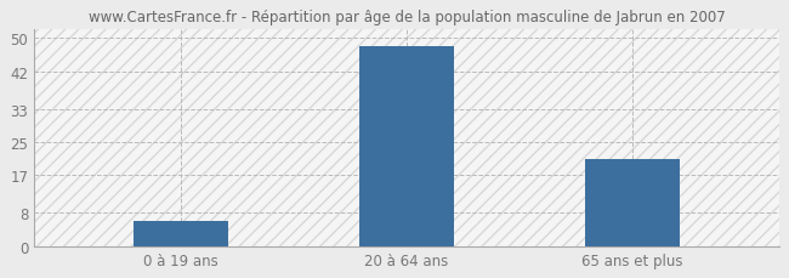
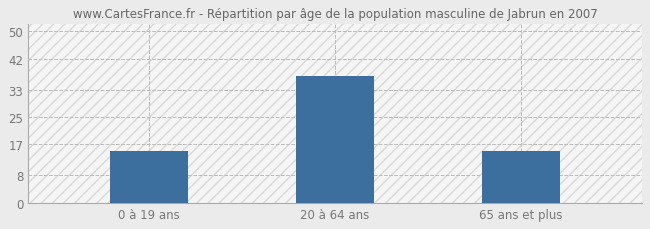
0 à 19 ans: 6 -> 15
20 à 64 ans: 48 -> 37
65 ans et plus: 21 -> 15
